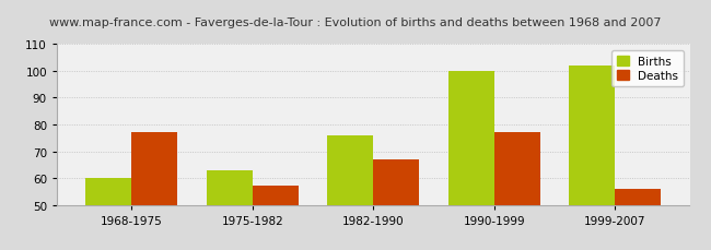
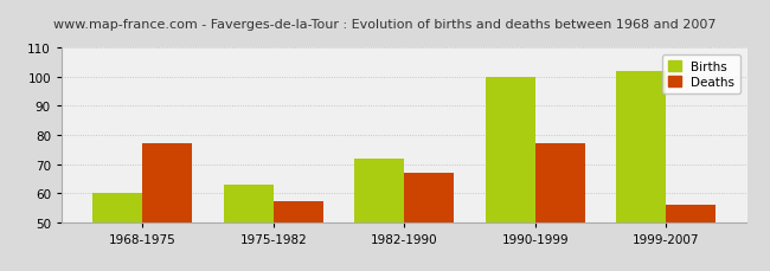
Births/1982-1990: 76 -> 72
